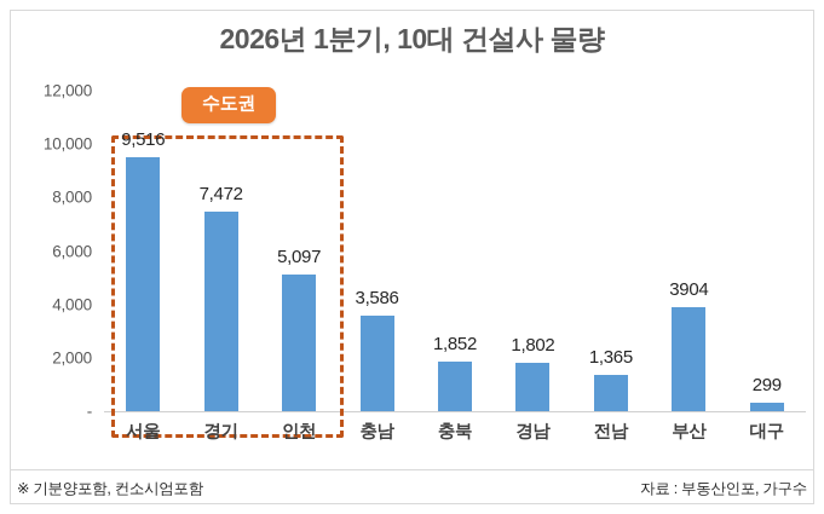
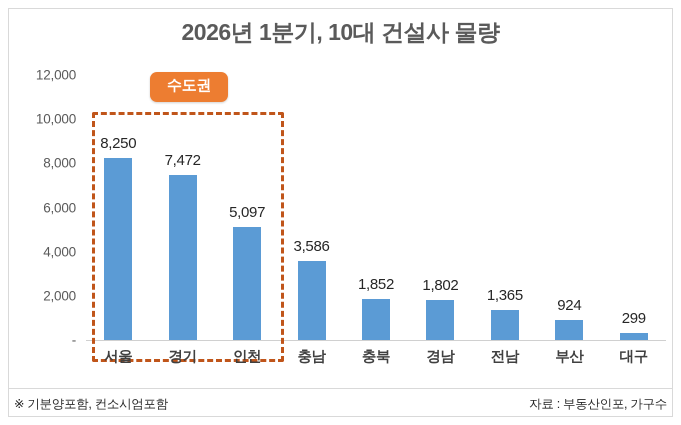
서울: 9,516 -> 8,250
부산: 3904 -> 924
